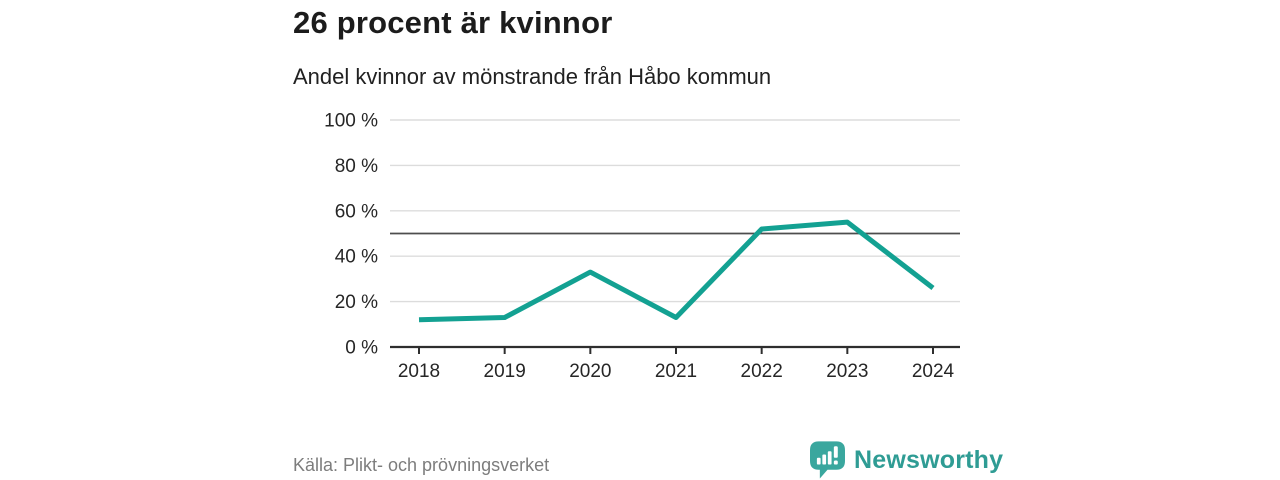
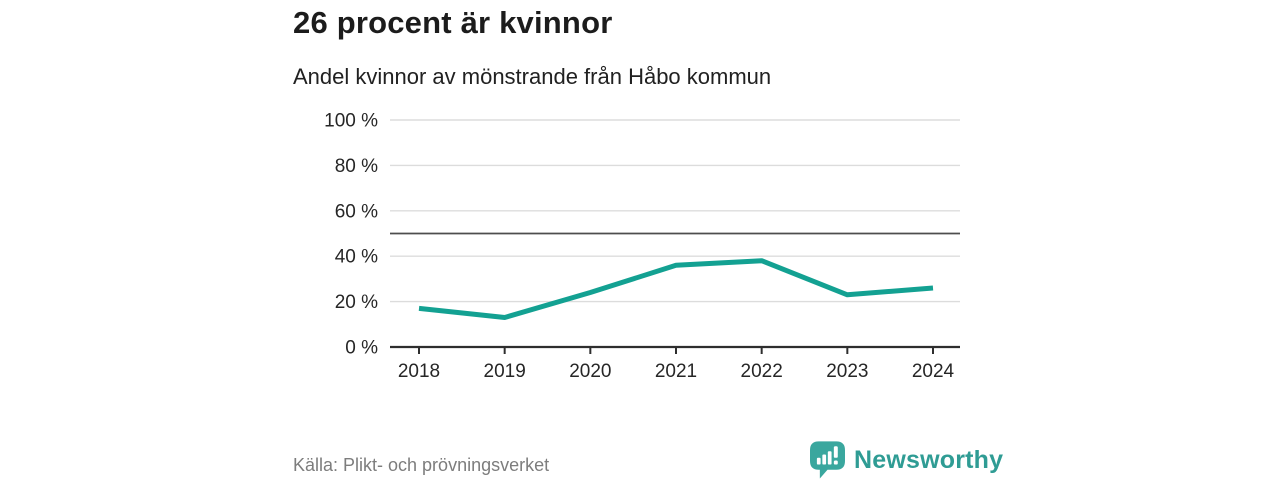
2018: 12% -> 17%
2020: 33% -> 24%
2021: 13% -> 36%
2022: 52% -> 38%
2023: 55% -> 23%
